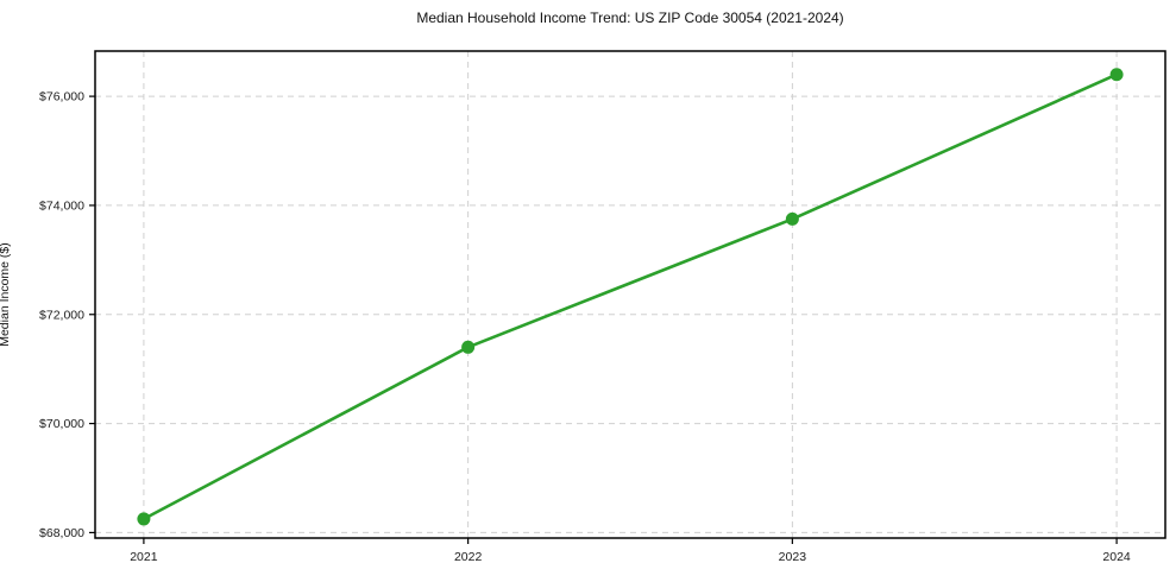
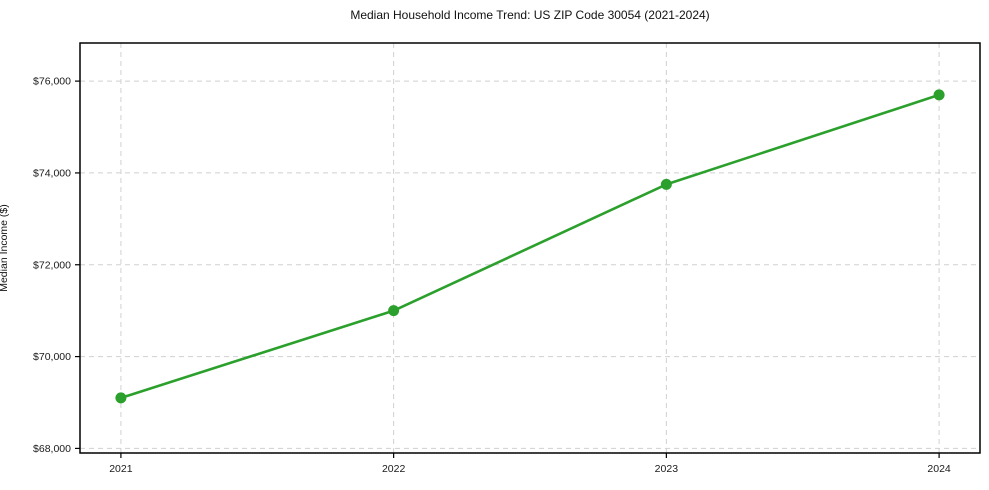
2021: $68200 -> $69100
2022: $71400 -> $71000
2024: $76400 -> $75700
